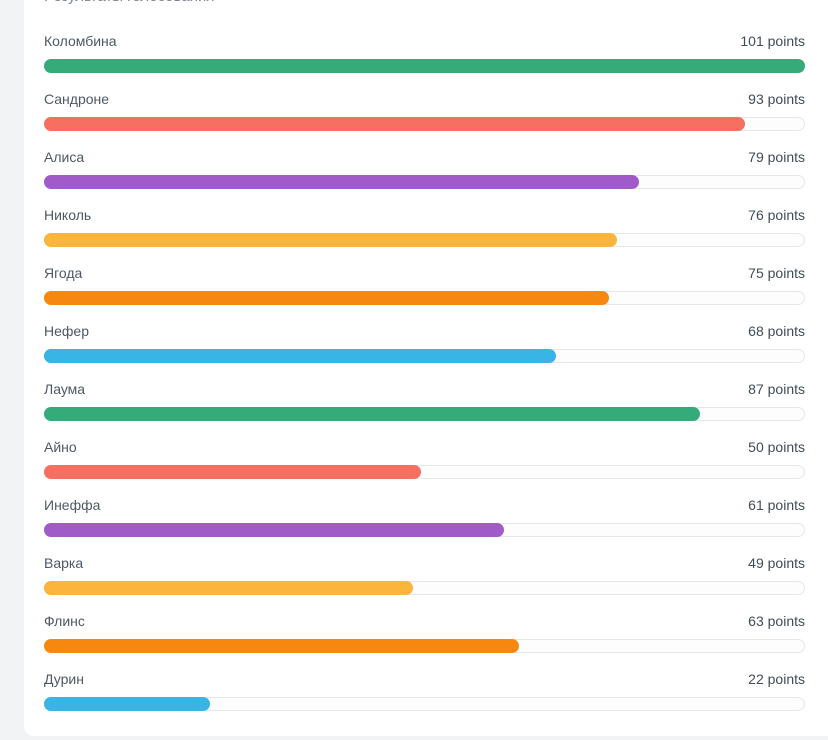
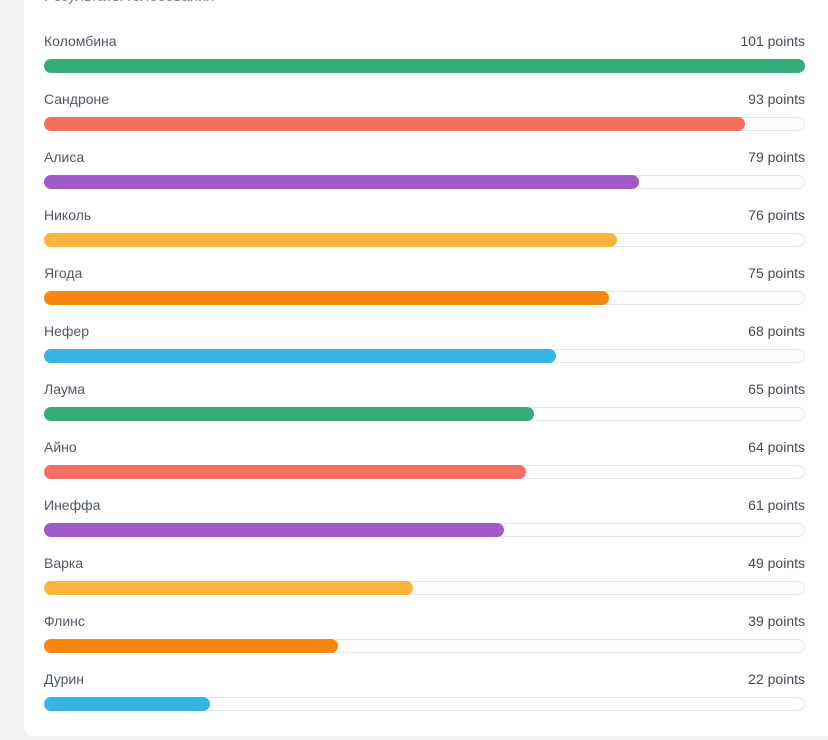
Лаума: 87 -> 65
Айно: 50 -> 64
Флинс: 63 -> 39
